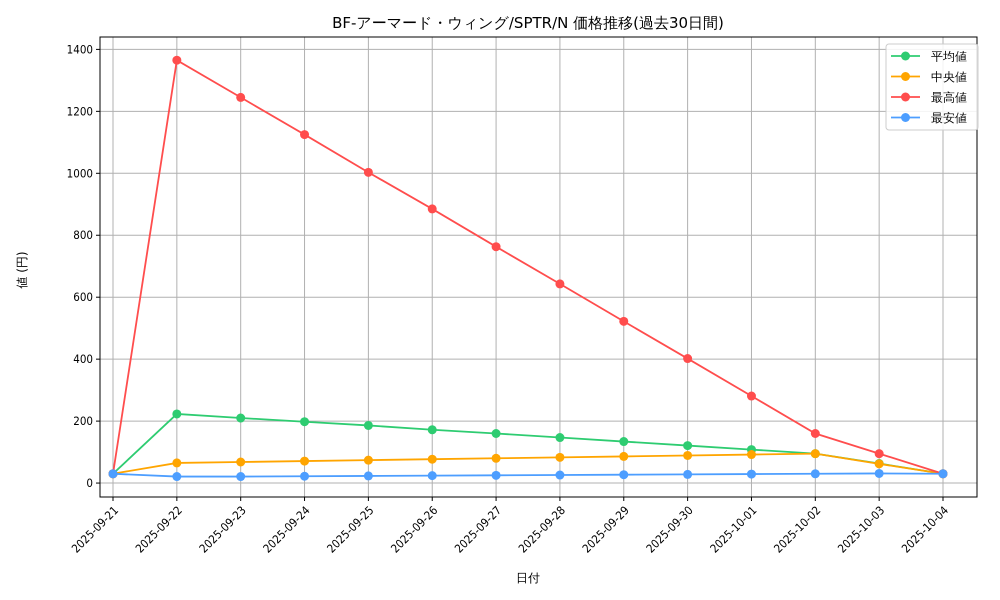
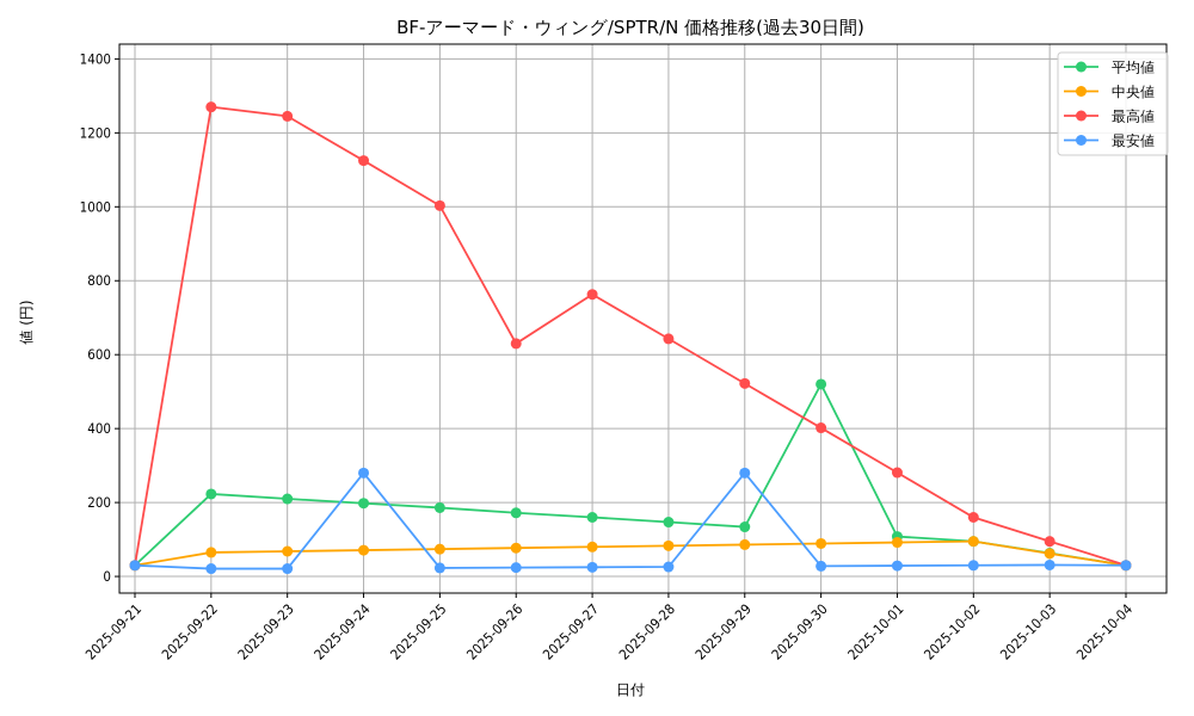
最高値/2025-09-22: 1360 -> 1270
最安値/2025-09-24: 20 -> 280
最高値/2025-09-26: 880 -> 630
最安値/2025-09-29: 30 -> 280
平均値/2025-09-30: 120 -> 520
